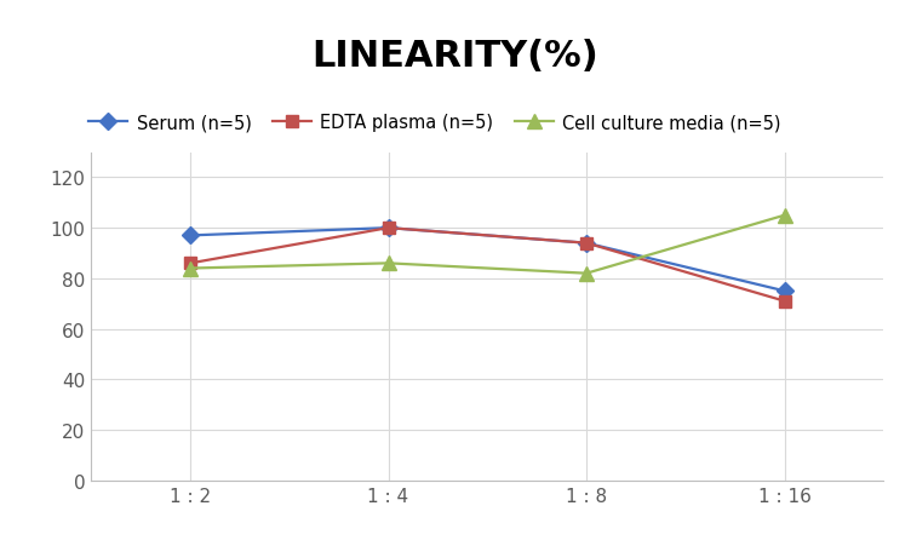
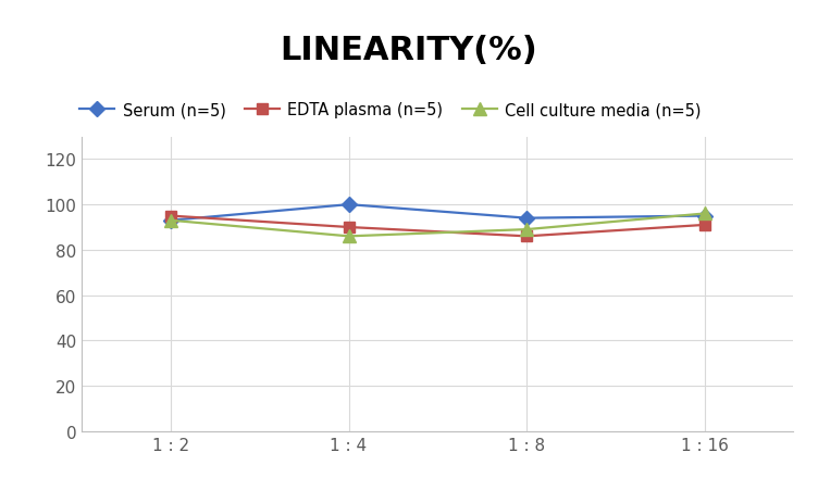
Serum (n=5)/1 : 2: 97 -> 93
EDTA plasma (n=5)/1 : 2: 86 -> 95
Cell culture media (n=5)/1 : 2: 84 -> 93
EDTA plasma (n=5)/1 : 4: 100 -> 90
EDTA plasma (n=5)/1 : 8: 94 -> 86
Cell culture media (n=5)/1 : 8: 82 -> 89
Serum (n=5)/1 : 16: 75 -> 95
EDTA plasma (n=5)/1 : 16: 71 -> 91
Cell culture media (n=5)/1 : 16: 105 -> 96
